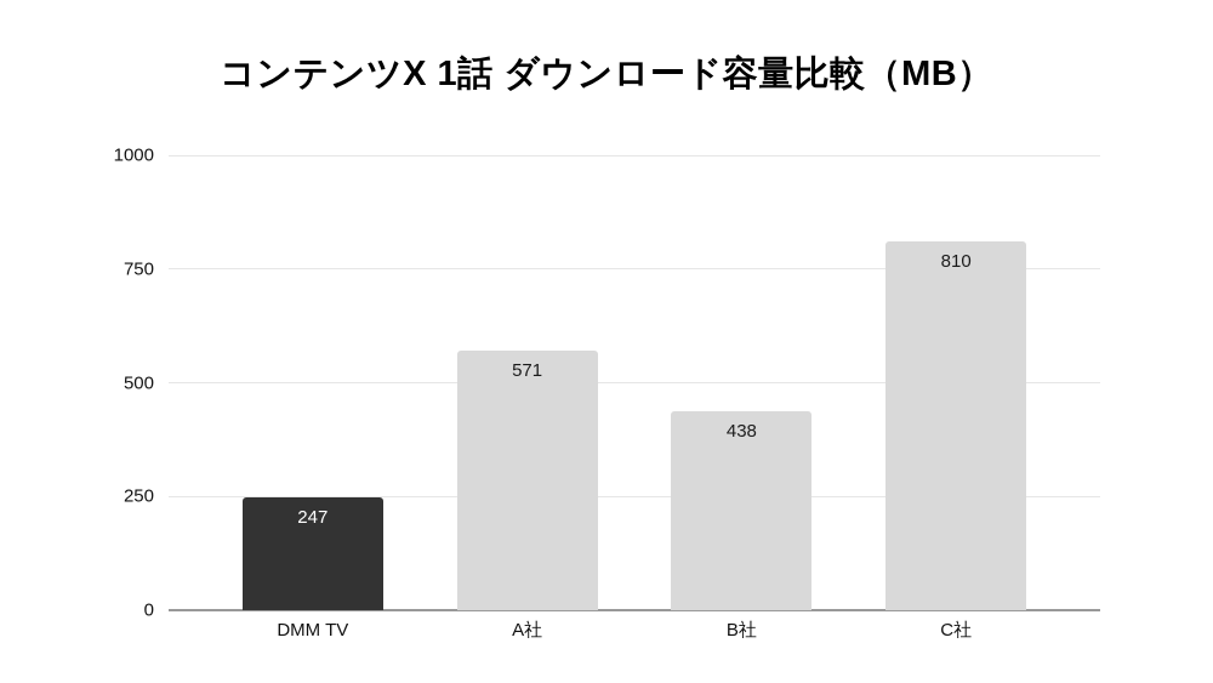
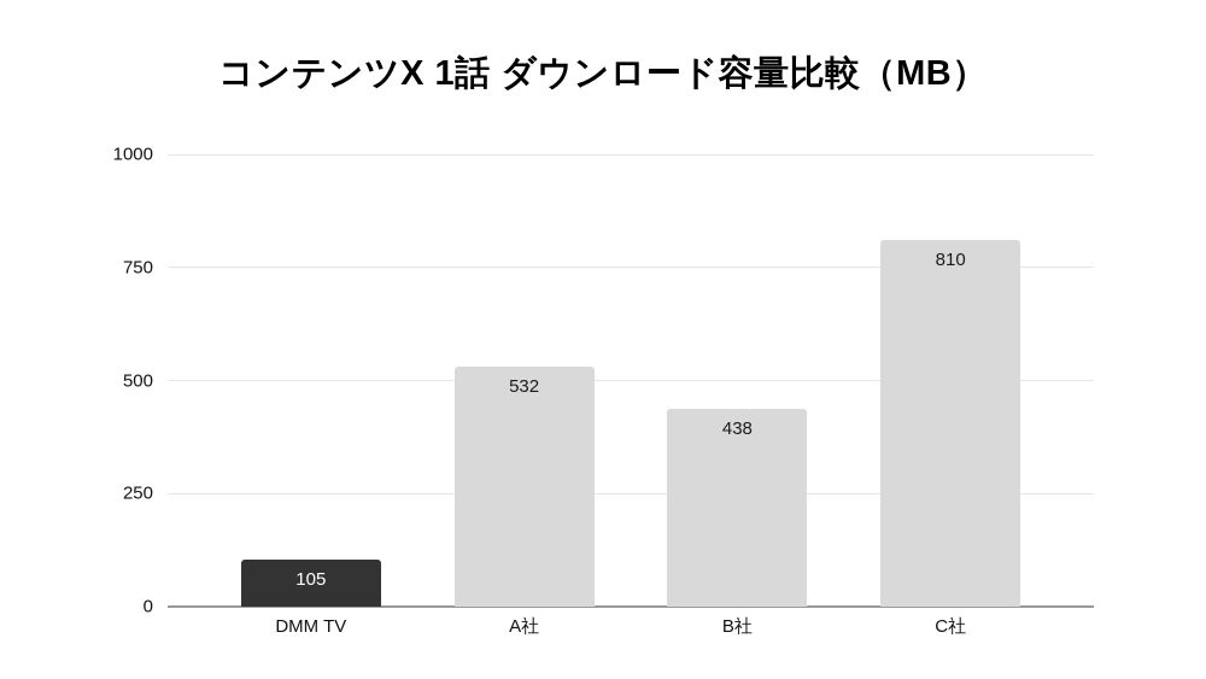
DMM TV: 247 -> 105
A社: 571 -> 532
